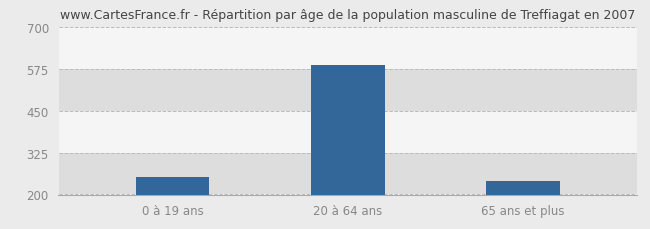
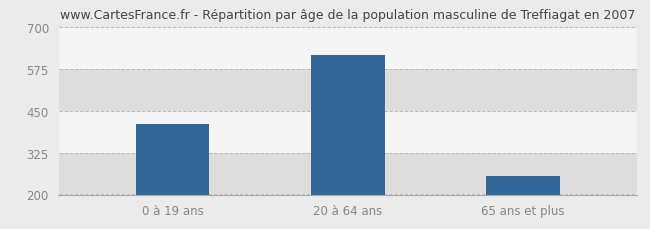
0 à 19 ans: 253 -> 410
20 à 64 ans: 585 -> 615
65 ans et plus: 240 -> 255
